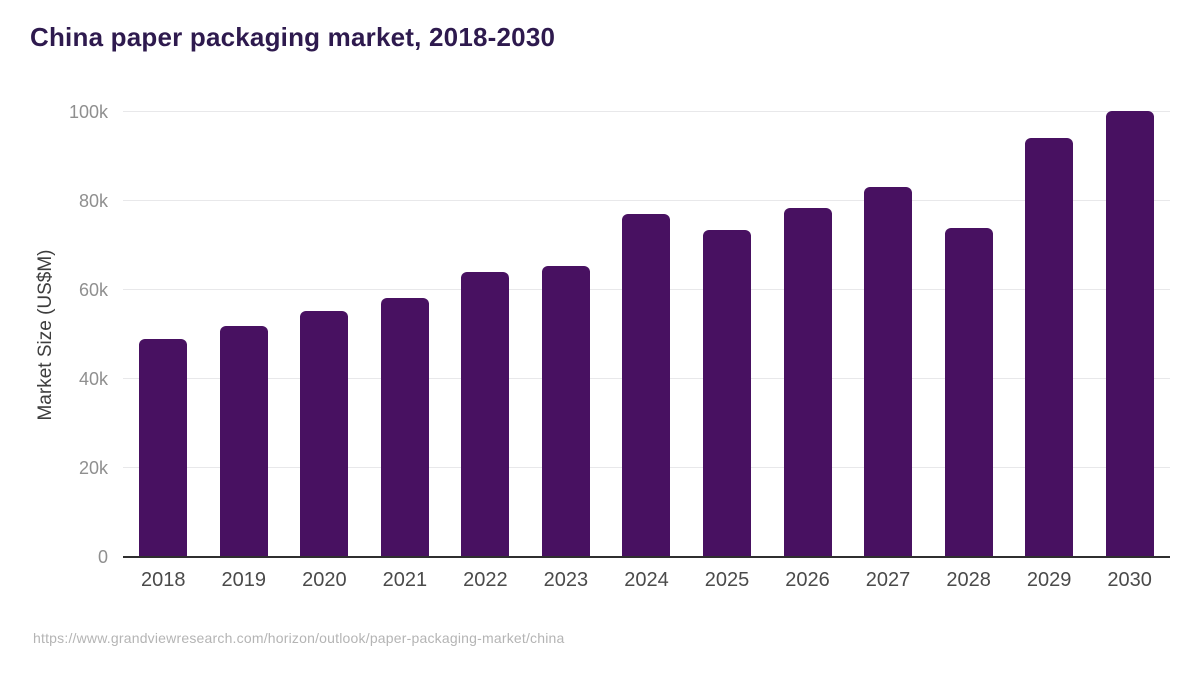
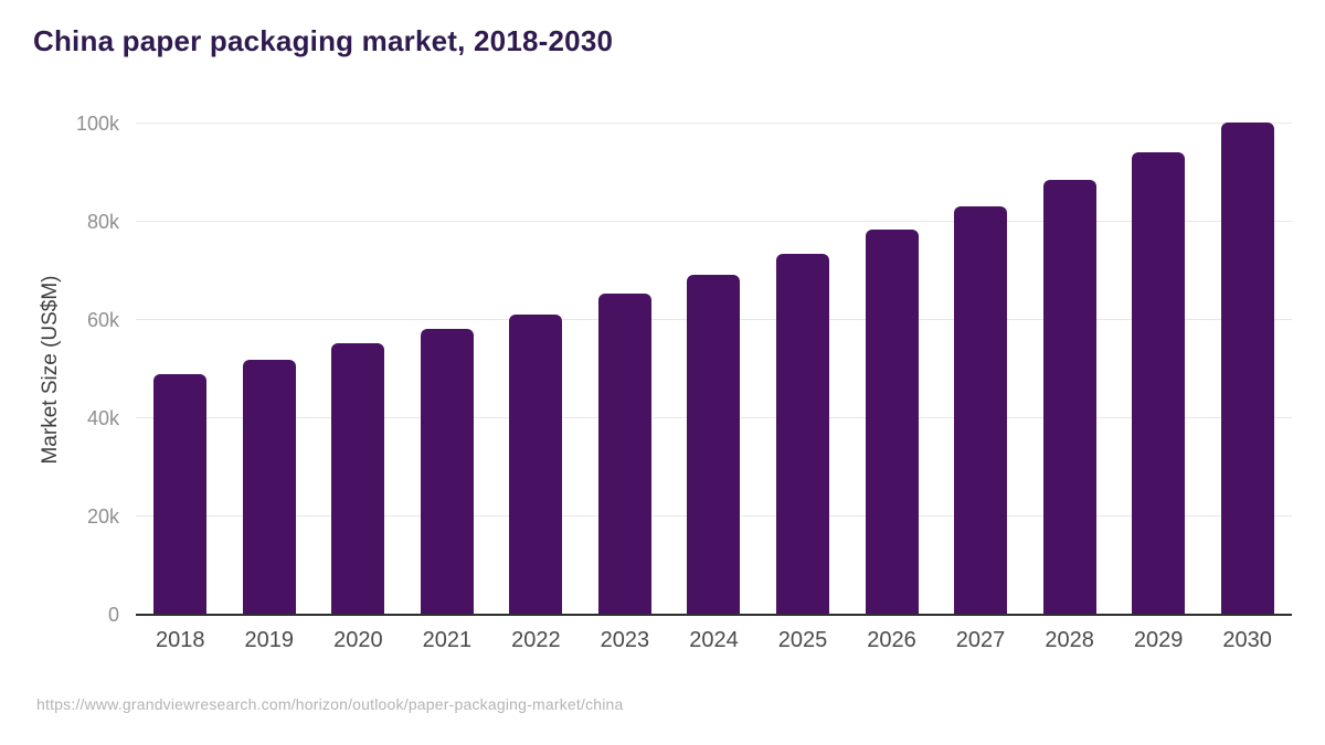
2022: 64k -> 61k
2024: 77k -> 69k
2028: 74k -> 88k
